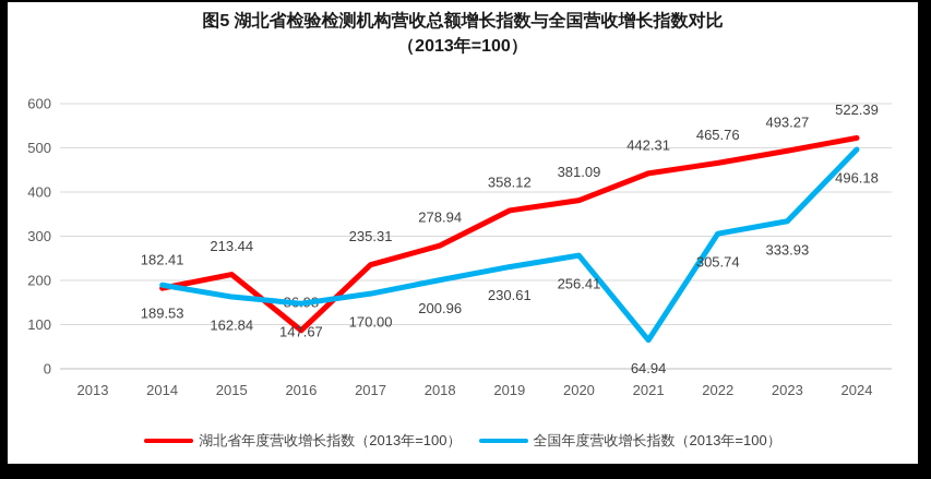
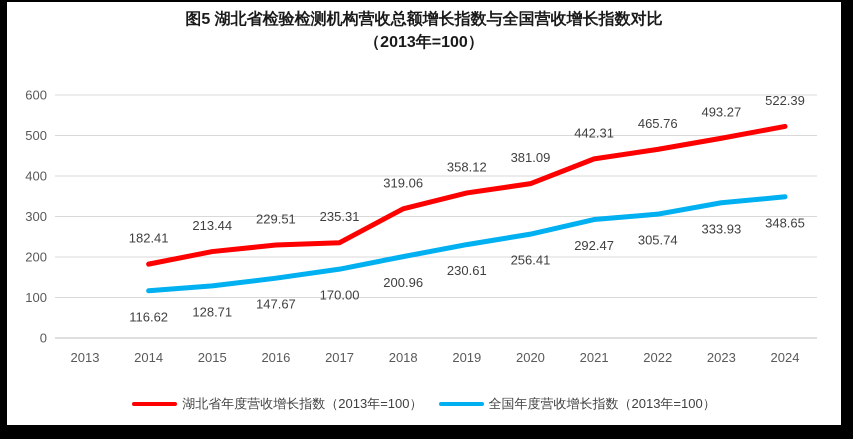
全国年度营收增长指数（2013年=100）/2014: 189.53 -> 116.62
全国年度营收增长指数（2013年=100）/2015: 162.84 -> 128.71
湖北省年度营收增长指数（2013年=100）/2016: 86.98 -> 229.51
湖北省年度营收增长指数（2013年=100）/2018: 278.94 -> 319.06
全国年度营收增长指数（2013年=100）/2021: 64.94 -> 292.47
全国年度营收增长指数（2013年=100）/2024: 496.18 -> 348.65
